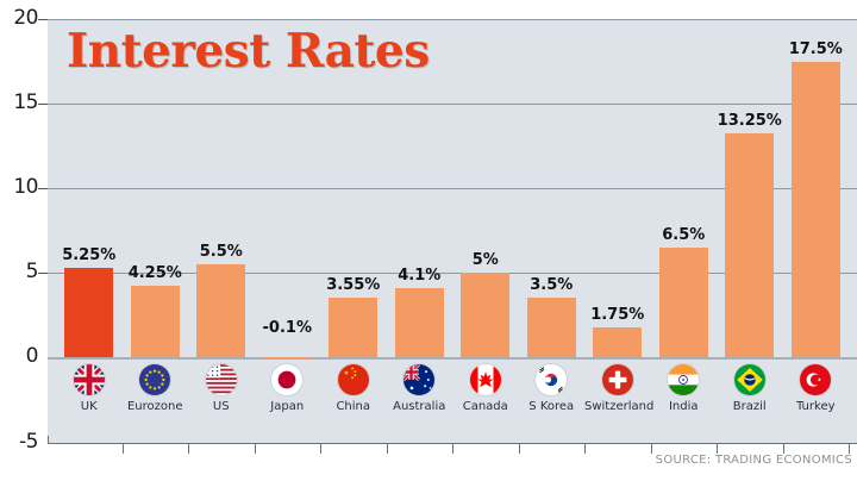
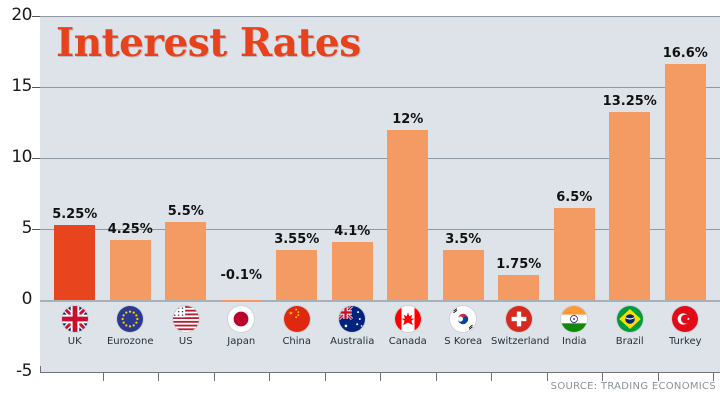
Canada: 5% -> 12%
Turkey: 17.5% -> 16.6%
